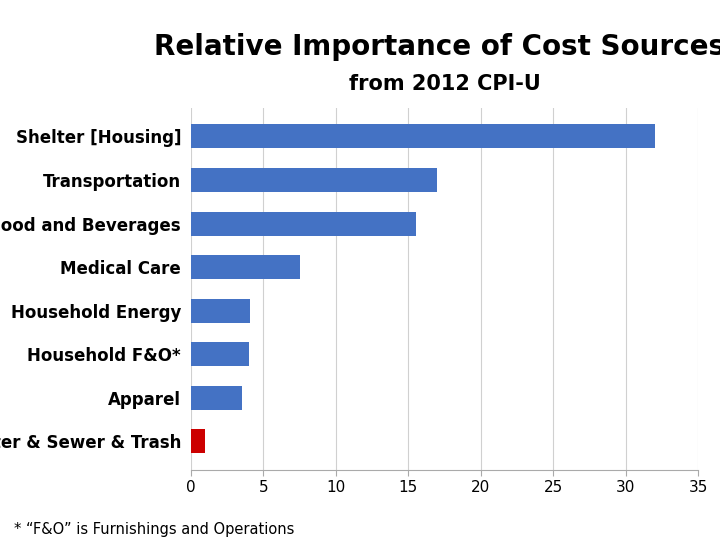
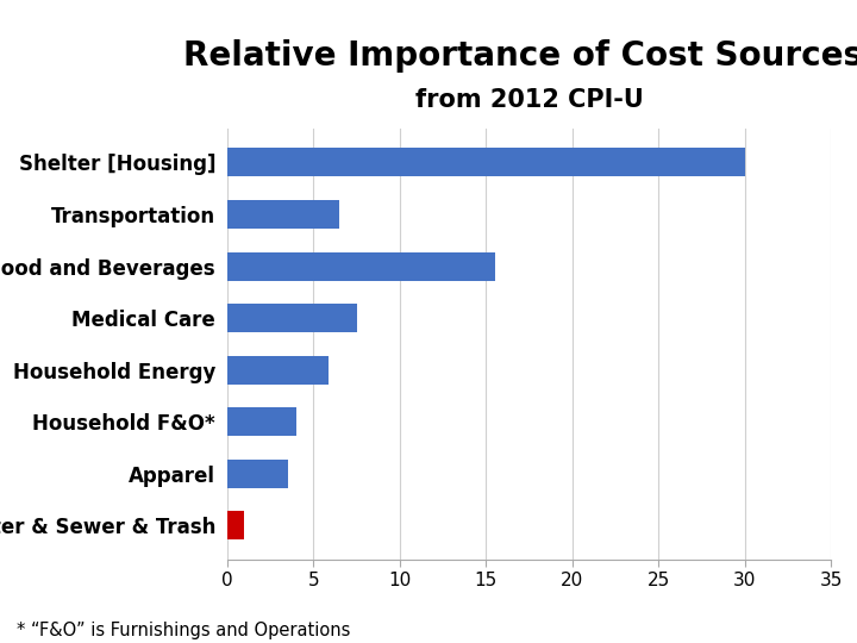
Shelter [Housing]: 32.0 -> 30.0
Transportation: 17.0 -> 6.5
Household Energy: 4.1 -> 5.9
